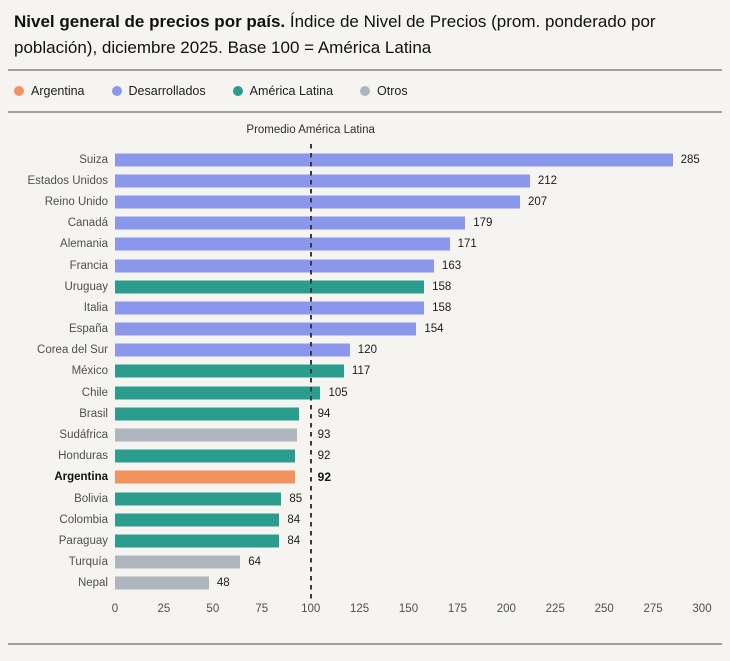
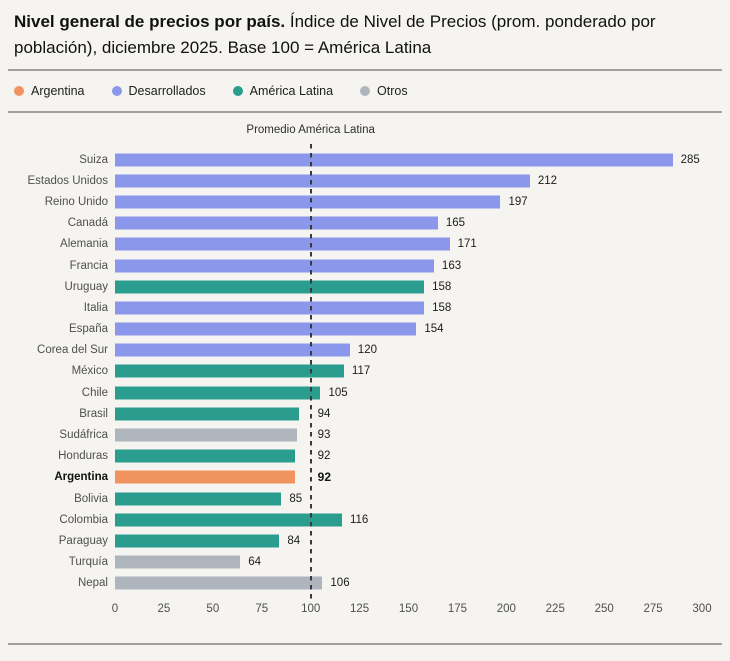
Reino Unido: 207 -> 197
Canadá: 179 -> 165
Colombia: 84 -> 116
Nepal: 48 -> 106
